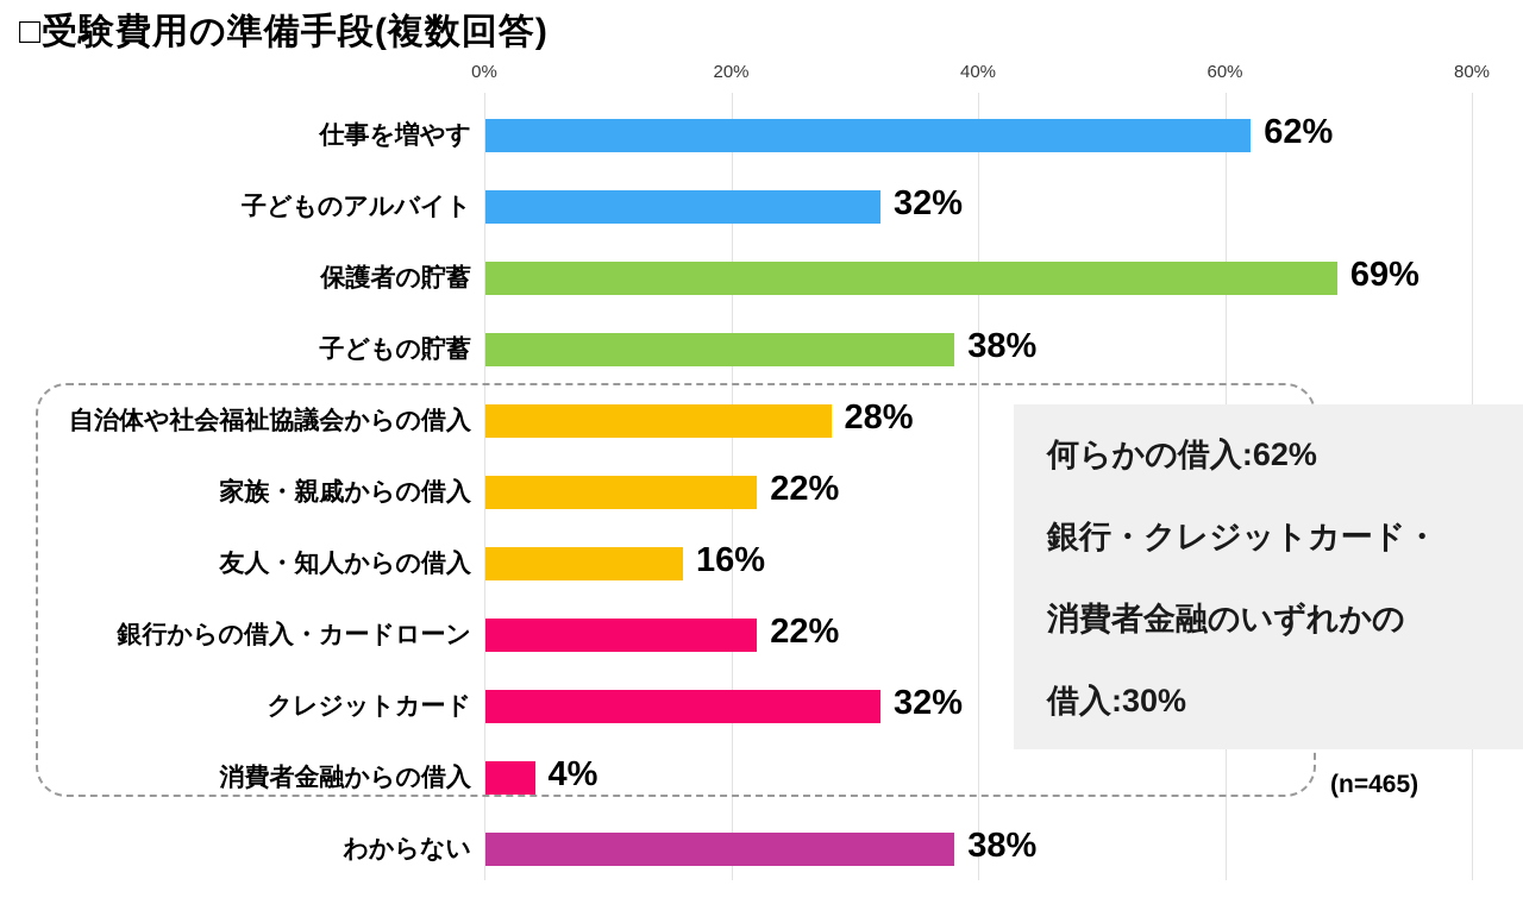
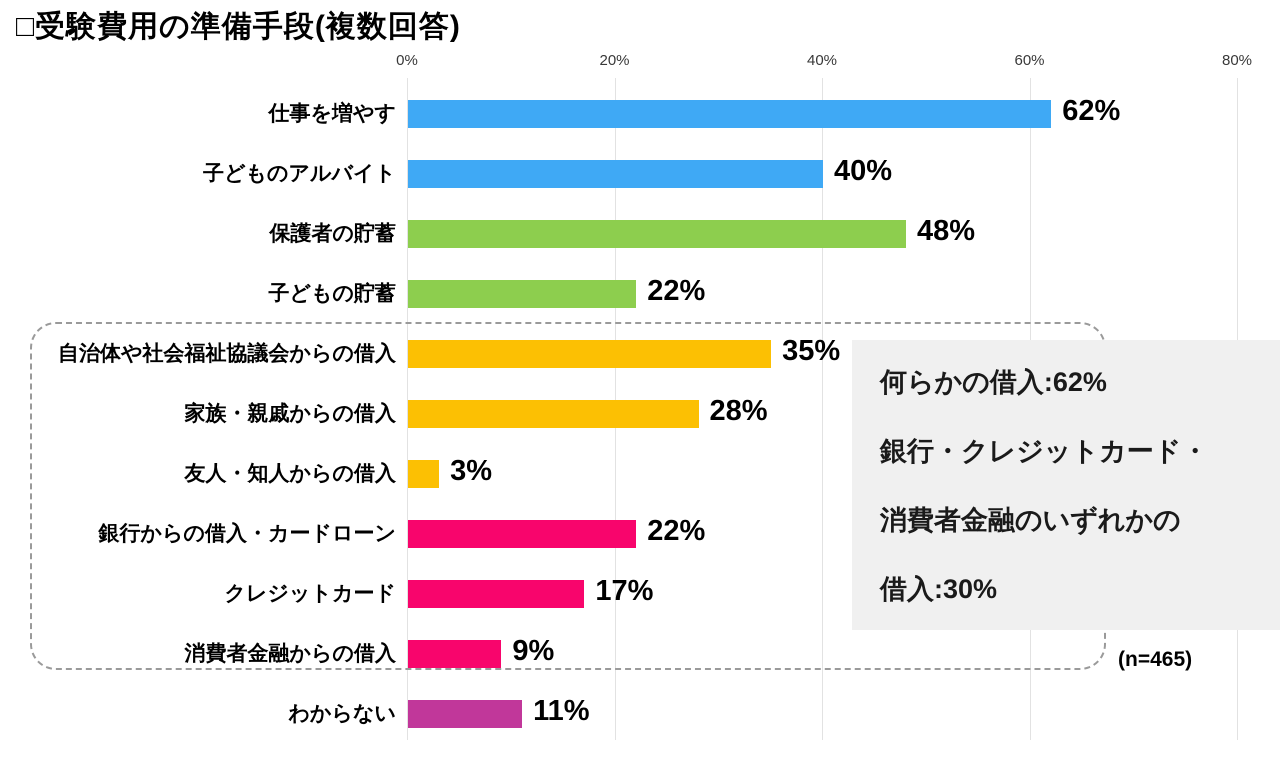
子どものアルバイト: 32% -> 40%
保護者の貯蓄: 69% -> 48%
子どもの貯蓄: 38% -> 22%
自治体や社会福祉協議会からの借入: 28% -> 35%
家族・親戚からの借入: 22% -> 28%
友人・知人からの借入: 16% -> 3%
クレジットカード: 32% -> 17%
消費者金融からの借入: 4% -> 9%
わからない: 38% -> 11%
